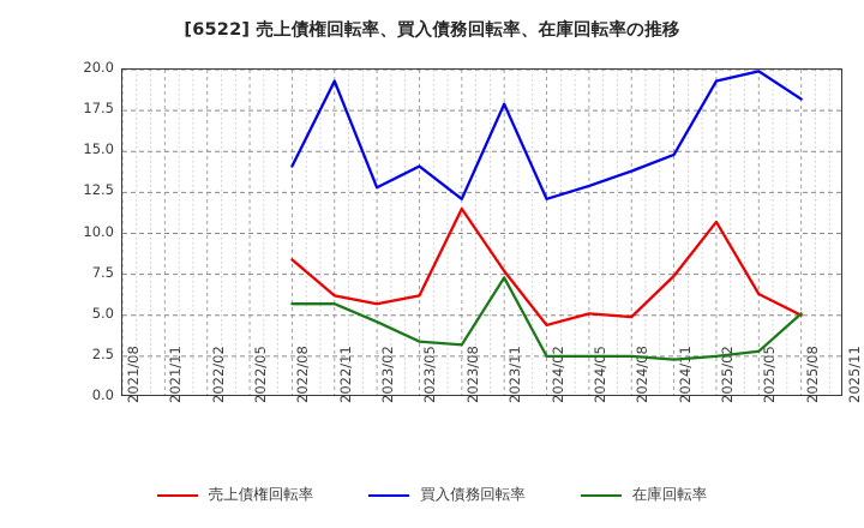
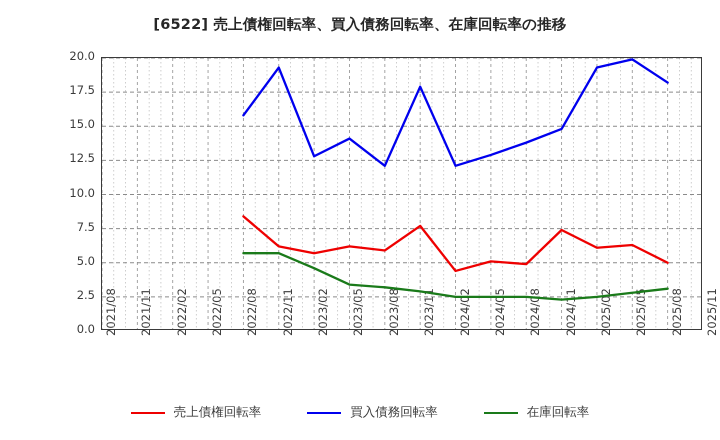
買入債務回転率/2022/08: 14.1 -> 15.8
売上債権回転率/2023/08: 11.5 -> 5.9
在庫回転率/2023/11: 7.3 -> 2.9
売上債権回転率/2025/02: 10.7 -> 6.1
在庫回転率/2025/08: 5.1 -> 3.1
